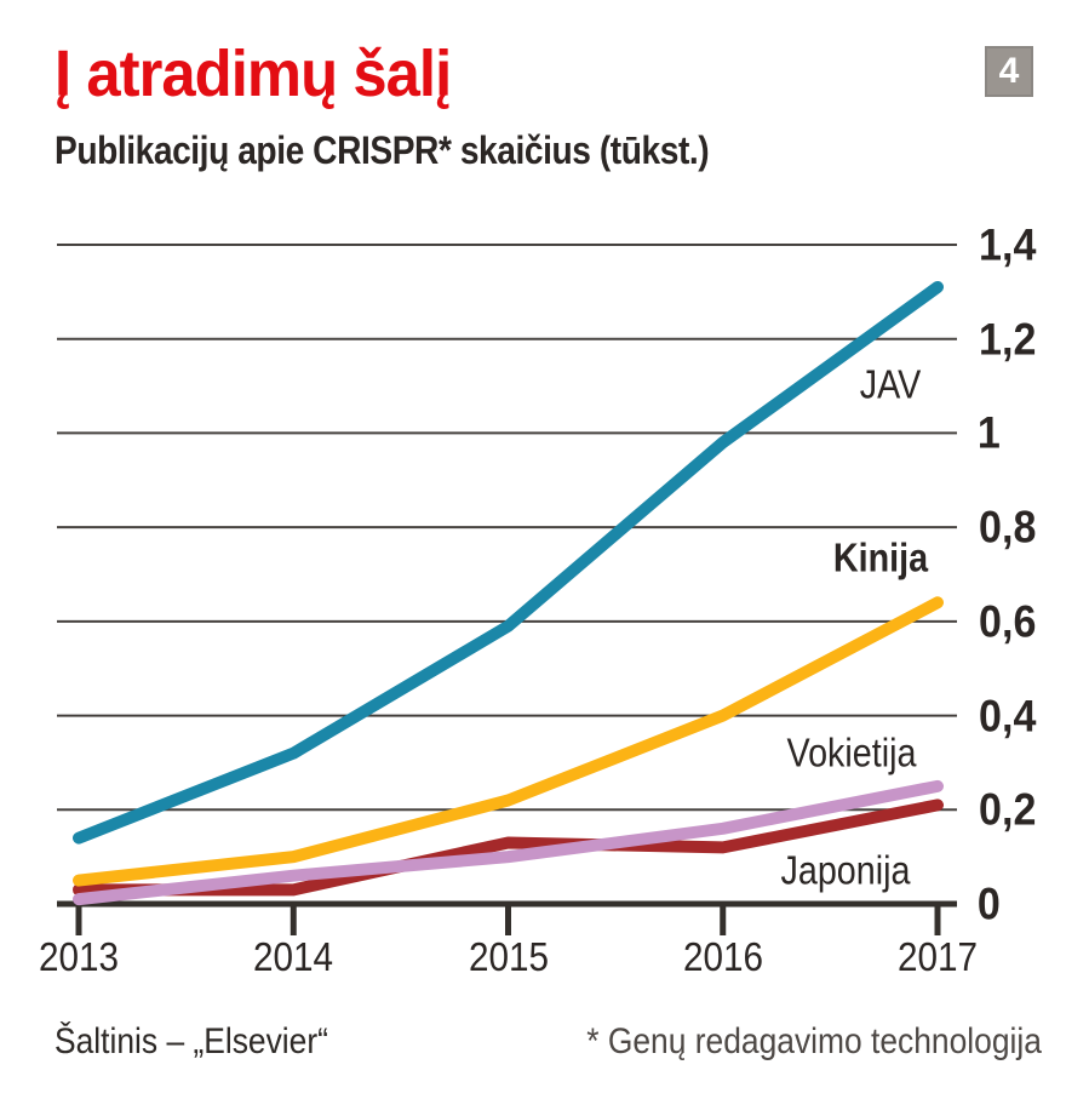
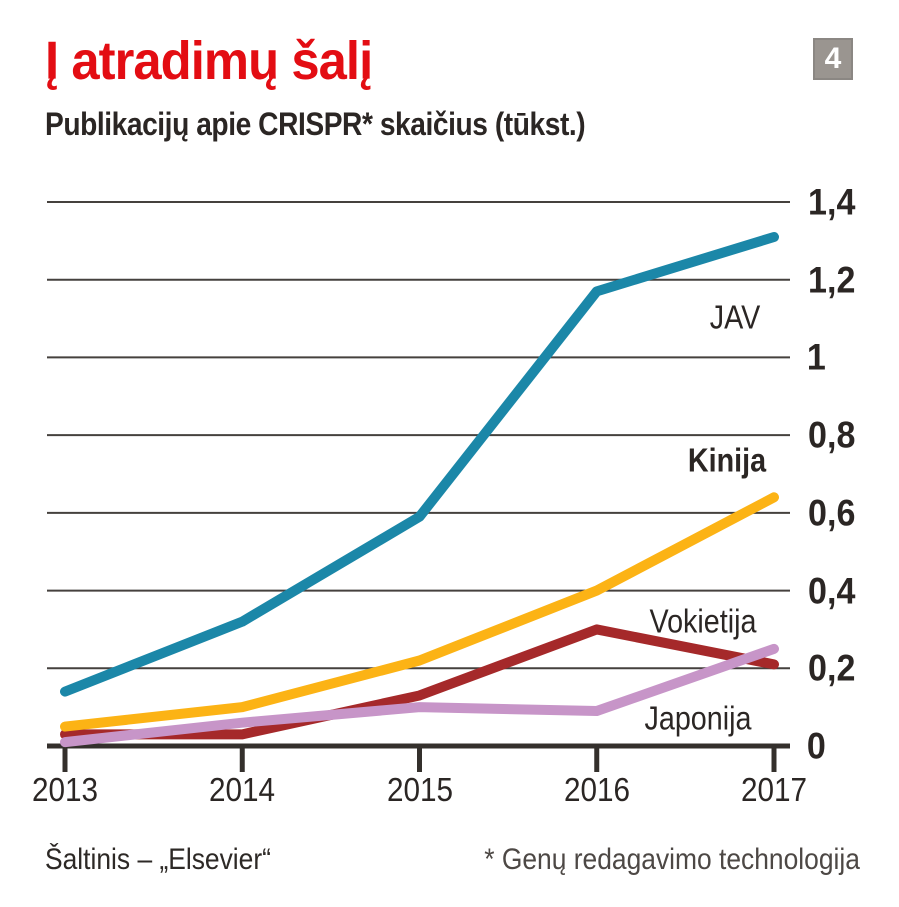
JAV/2016: 0,98 -> 1,17
Vokietija/2016: 0,16 -> 0,09
Japonija/2016: 0,12 -> 0,30
